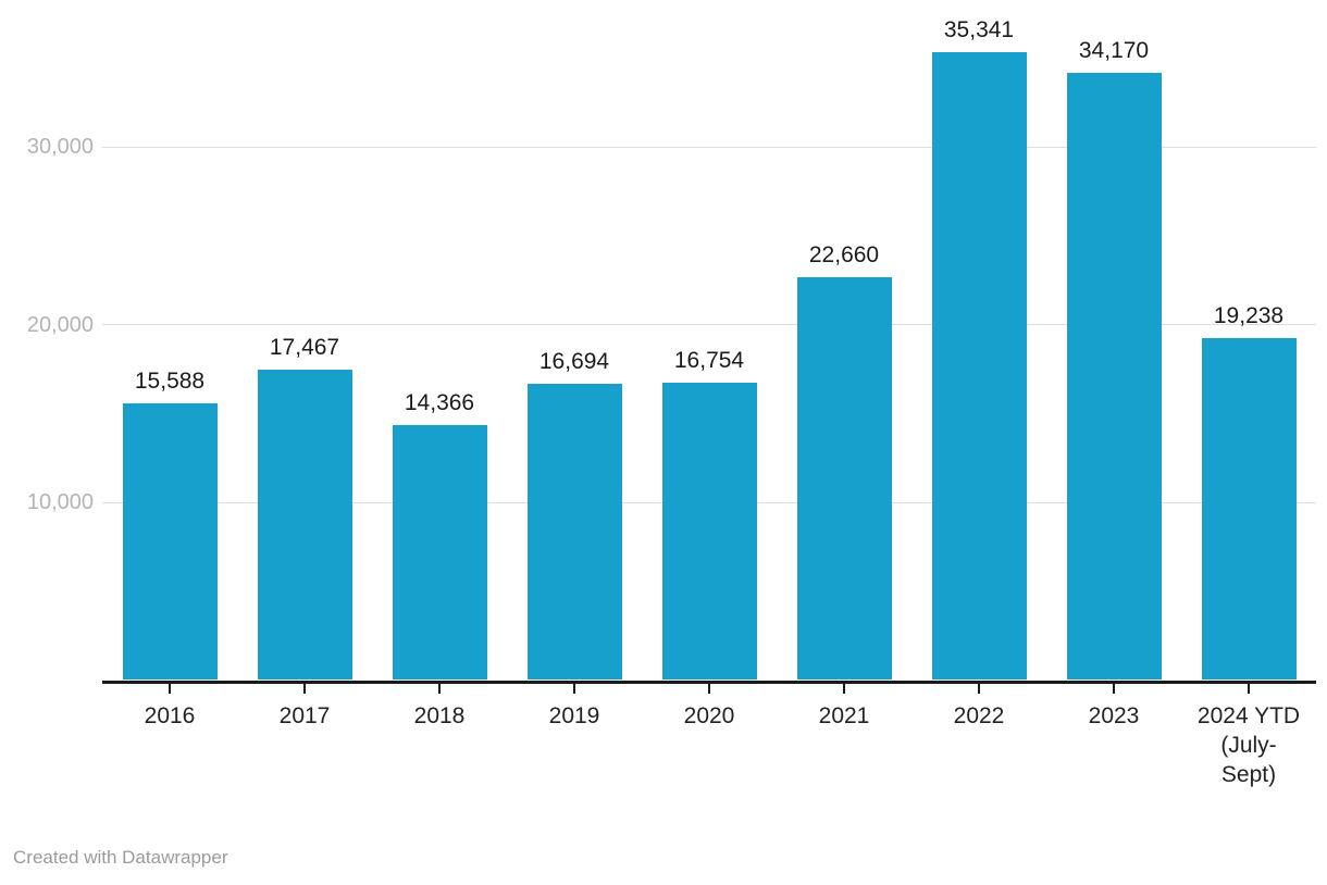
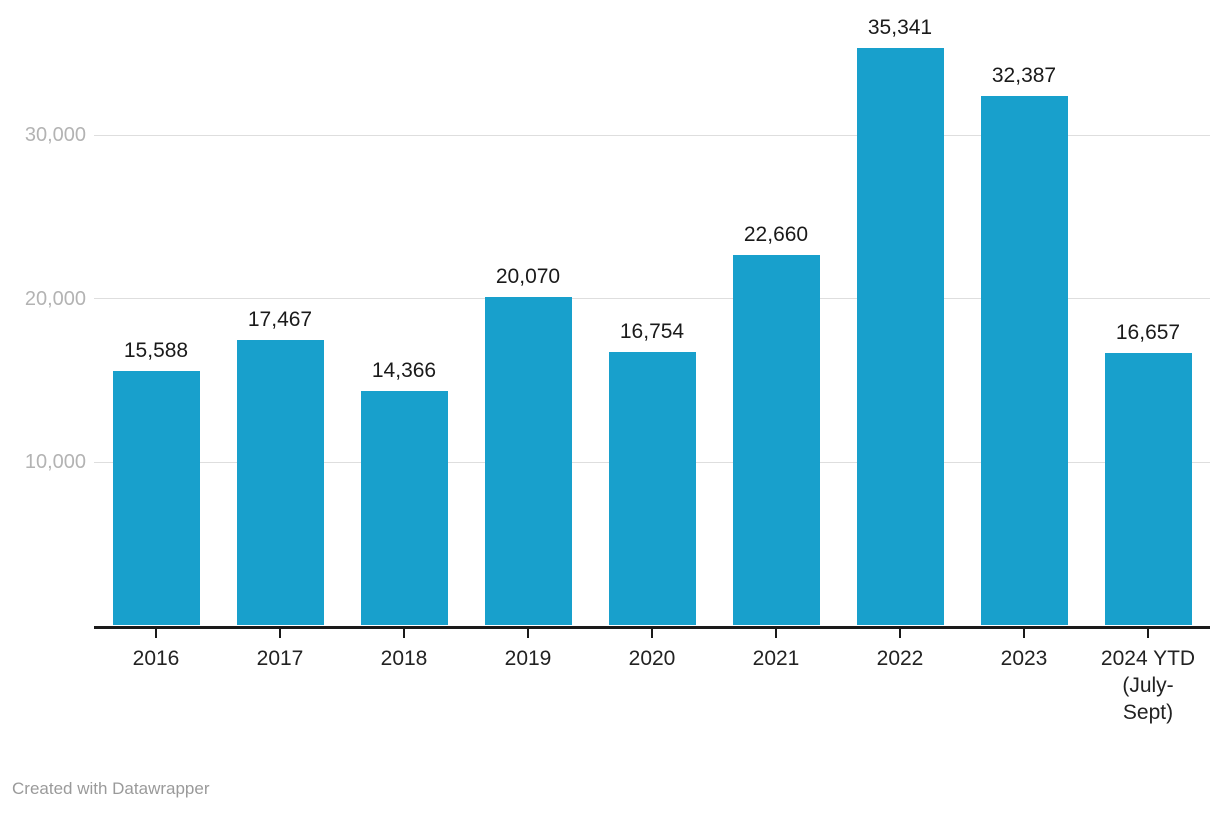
2019: 16,694 -> 20,070
2023: 34,170 -> 32,387
2024 YTD (July- Sept): 19,238 -> 16,657
